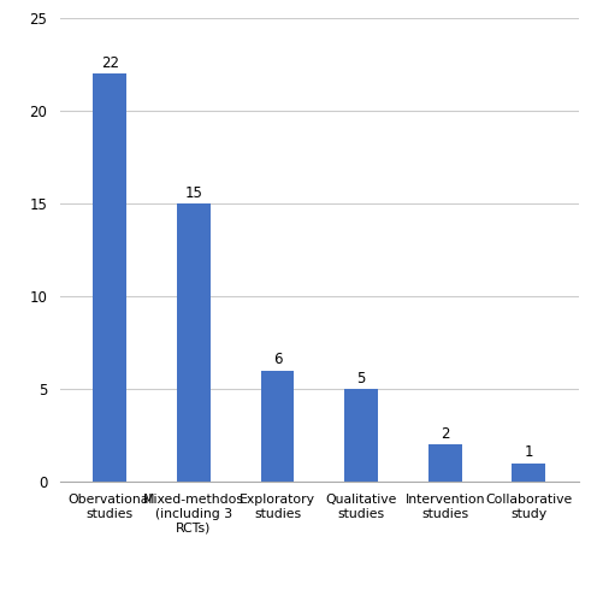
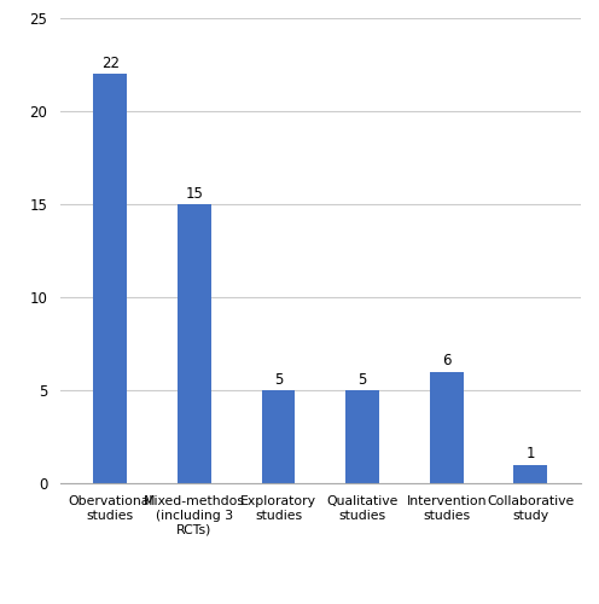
Exploratory studies: 6 -> 5
Intervention studies: 2 -> 6
